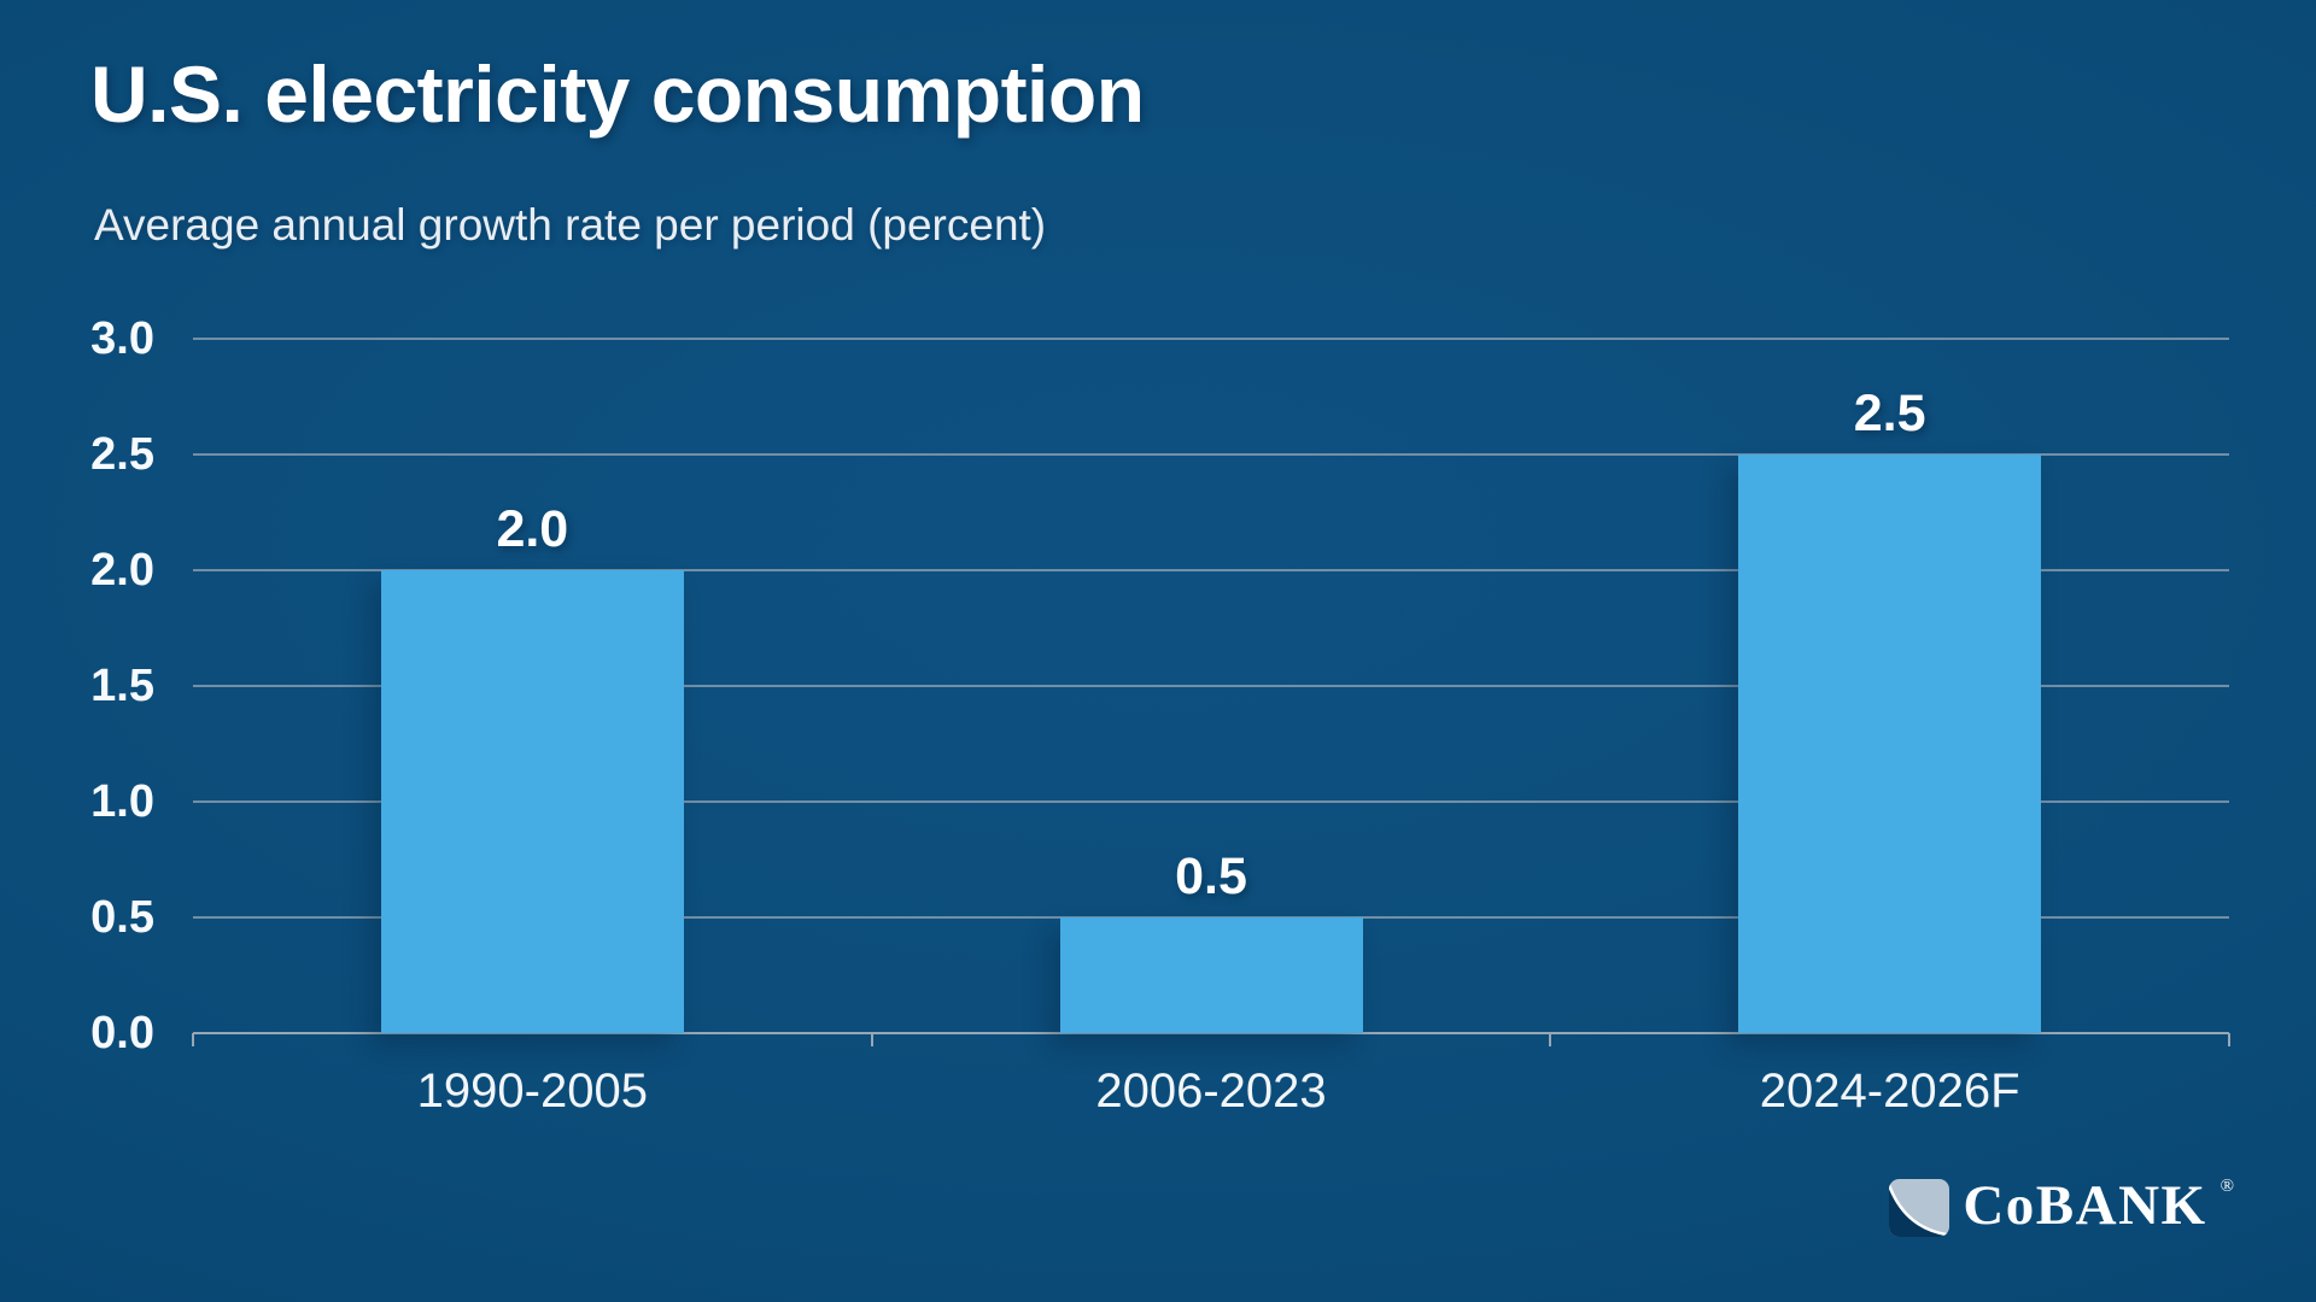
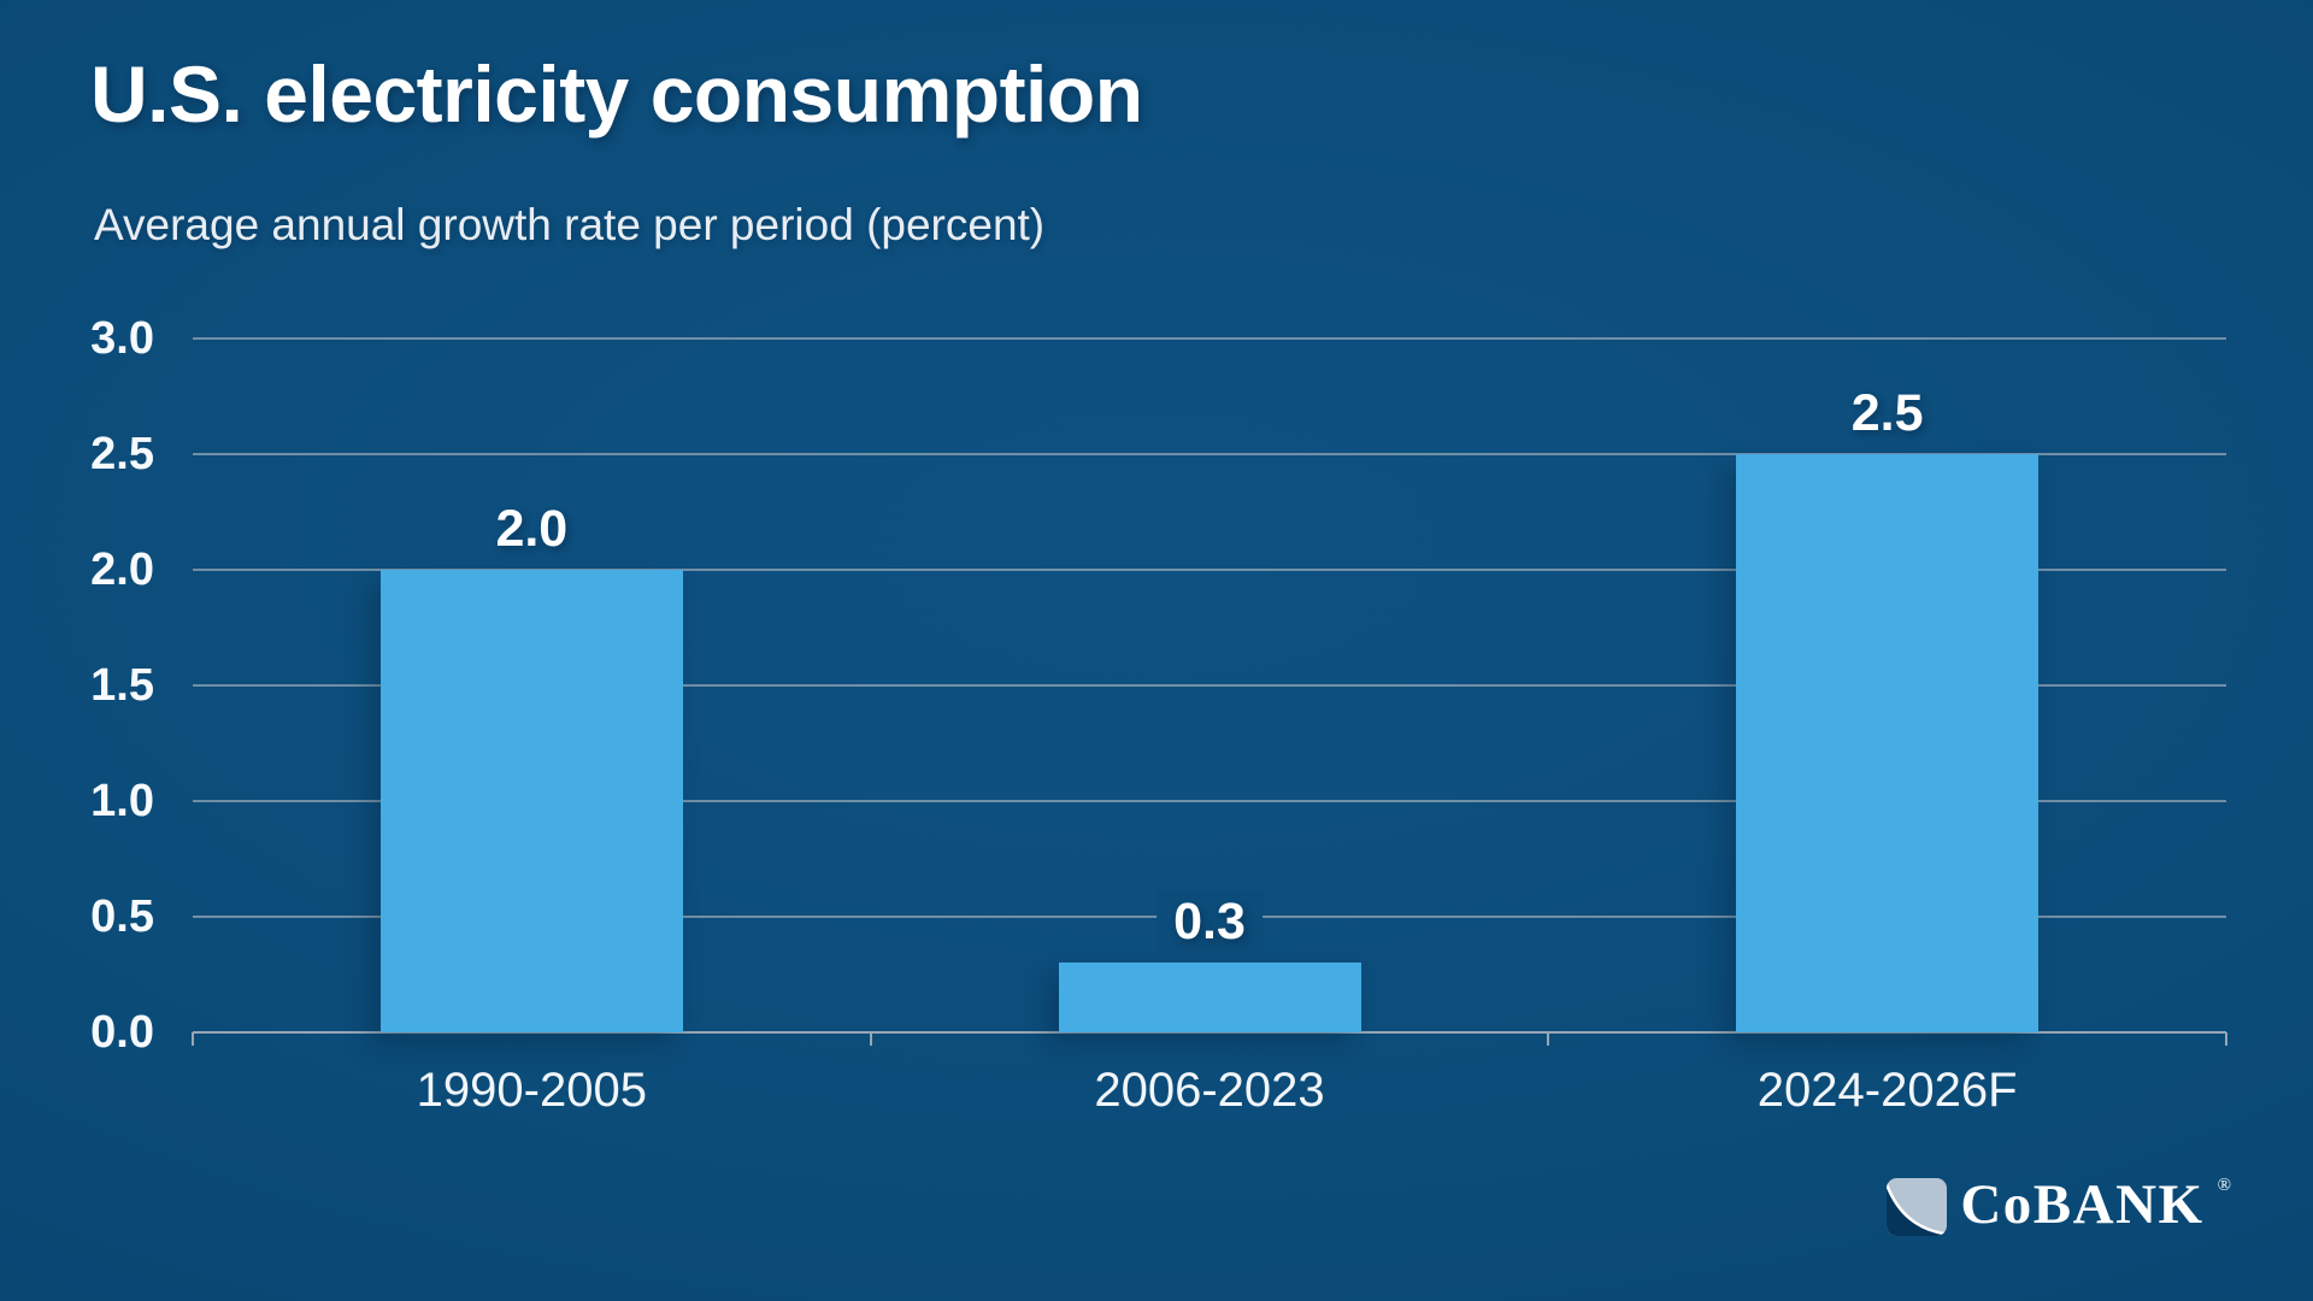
2006-2023: 0.5 -> 0.3
